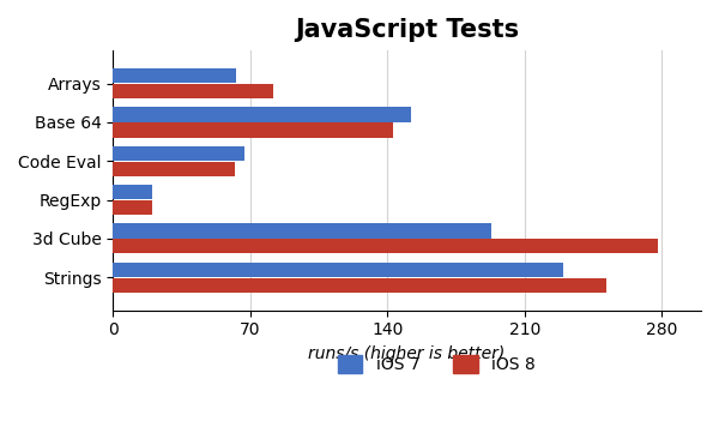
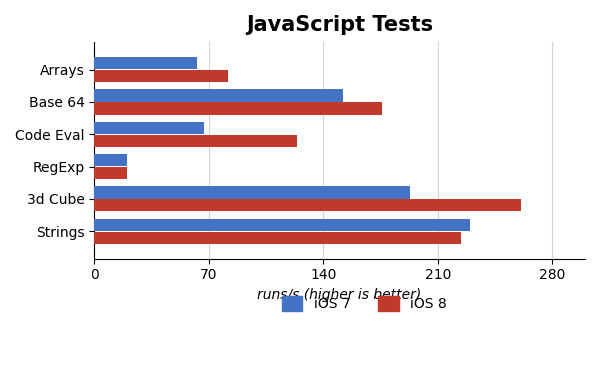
iOS 8/Base 64: 143 -> 176
iOS 8/Code Eval: 62 -> 124
iOS 8/3d Cube: 278 -> 261
iOS 8/Strings: 252 -> 224
